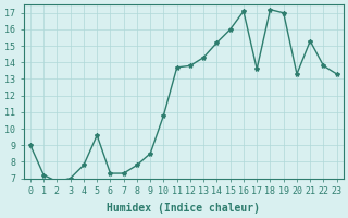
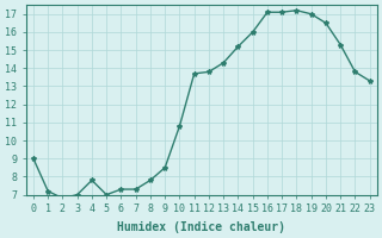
5: 9.6 -> 7.0
17: 13.6 -> 17.1
20: 13.3 -> 16.5
